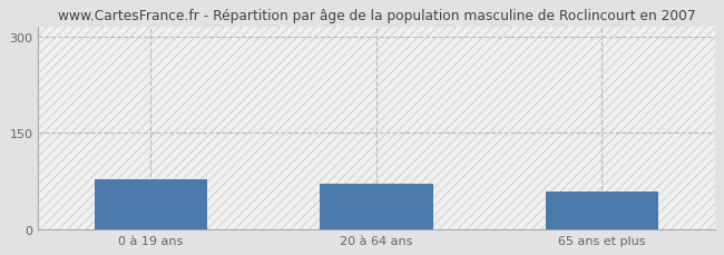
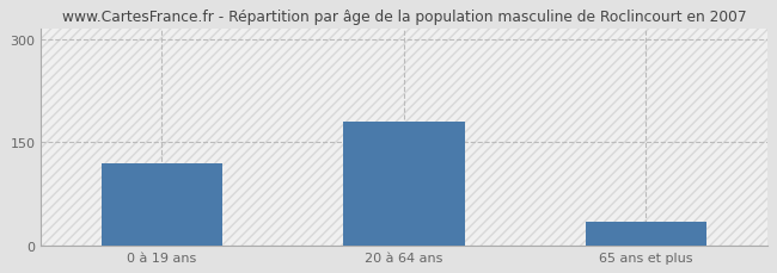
0 à 19 ans: 78 -> 120
20 à 64 ans: 70 -> 180
65 ans et plus: 58 -> 35
